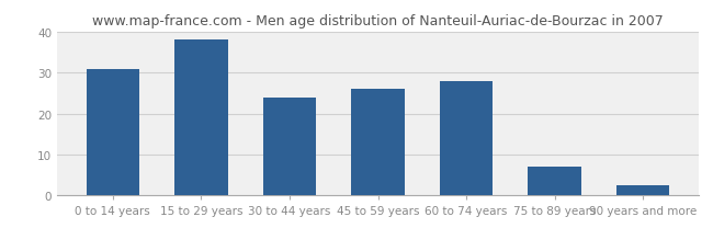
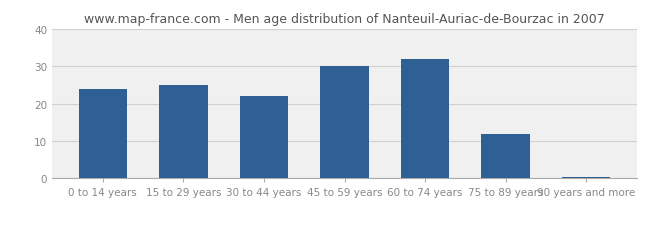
0 to 14 years: 31.0 -> 24.0
15 to 29 years: 38.0 -> 25.0
30 to 44 years: 24.0 -> 22.0
45 to 59 years: 26.0 -> 30.0
60 to 74 years: 28.0 -> 32.0
75 to 89 years: 7.0 -> 12.0
90 years and more: 2.5 -> 0.5
